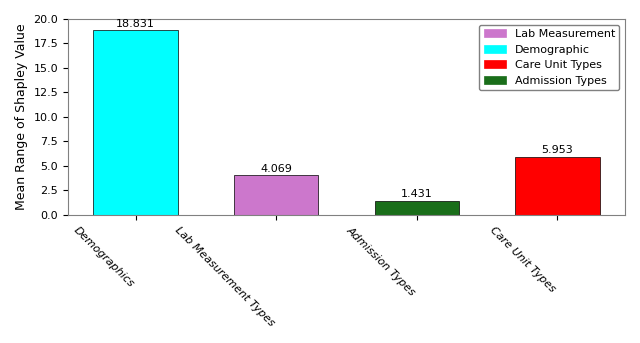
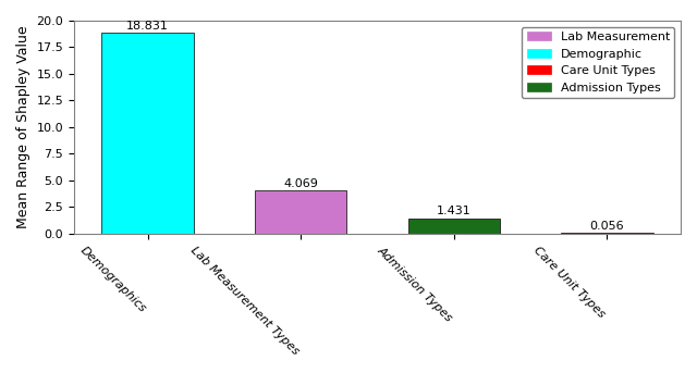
Care Unit Types: 5.953 -> 0.056
